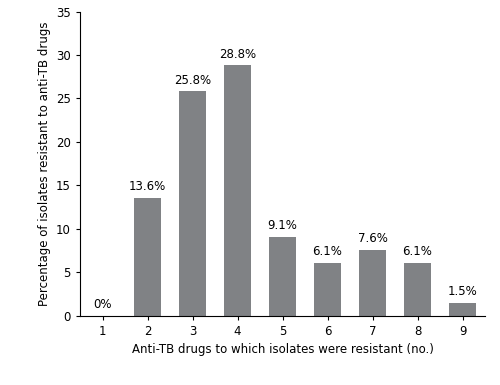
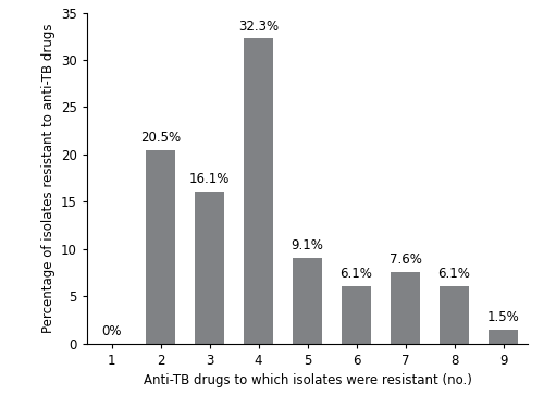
2: 13.6% -> 20.5%
3: 25.8% -> 16.1%
4: 28.8% -> 32.3%
